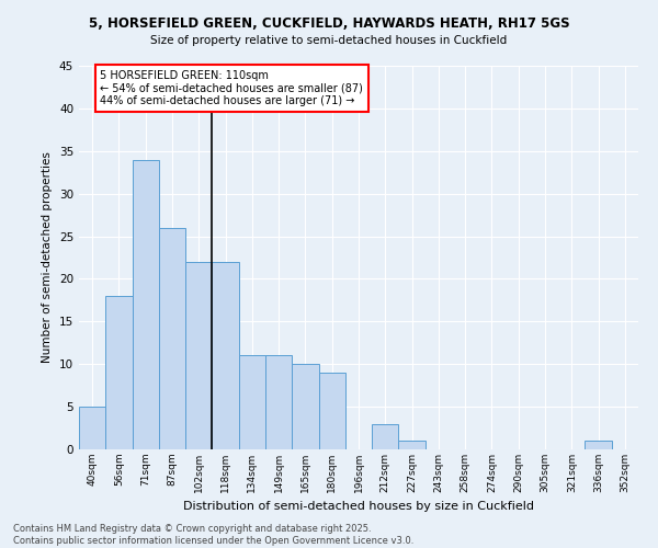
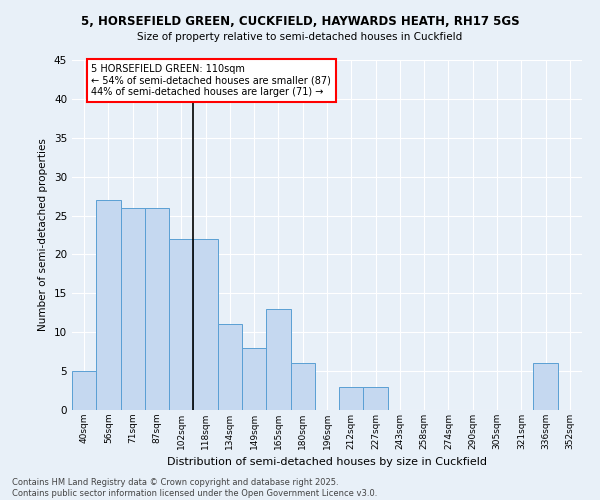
56sqm: 18 -> 27
71sqm: 34 -> 26
149sqm: 11 -> 8
165sqm: 10 -> 13
180sqm: 9 -> 6
227sqm: 1 -> 3
336sqm: 1 -> 6
